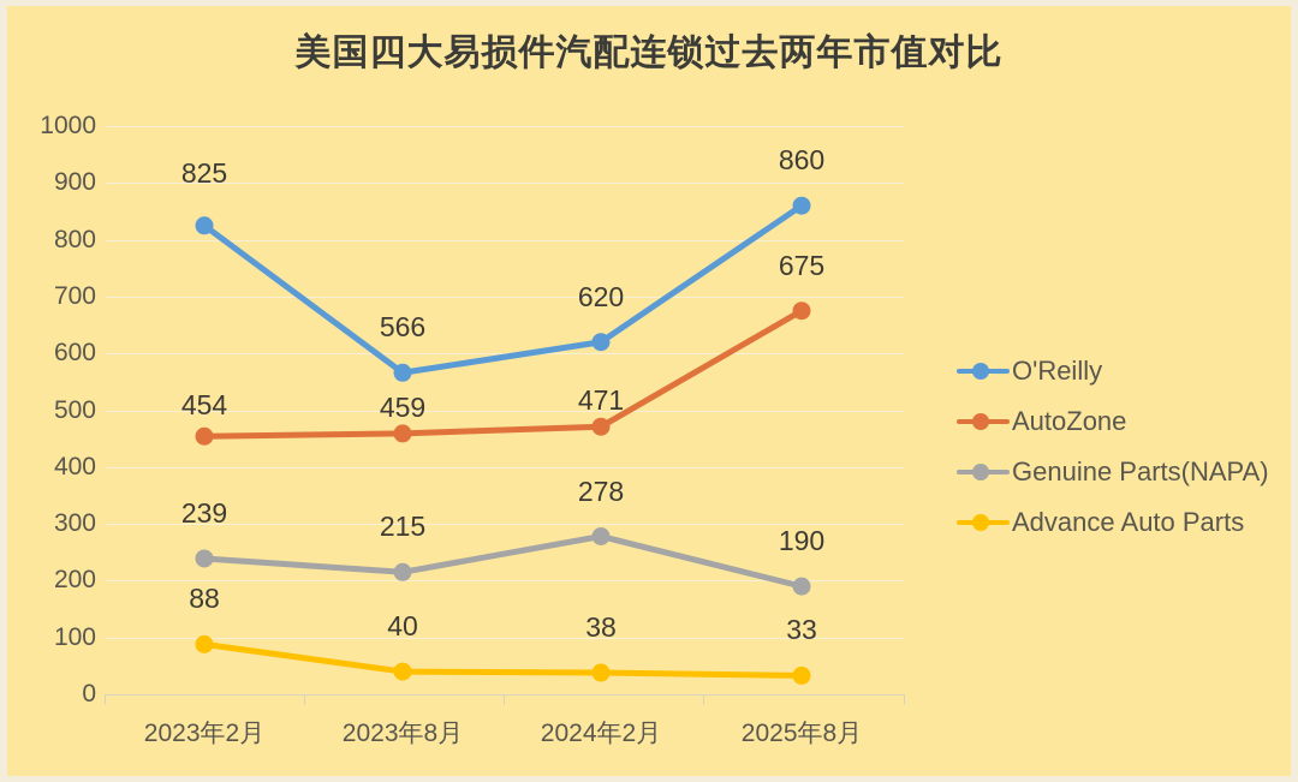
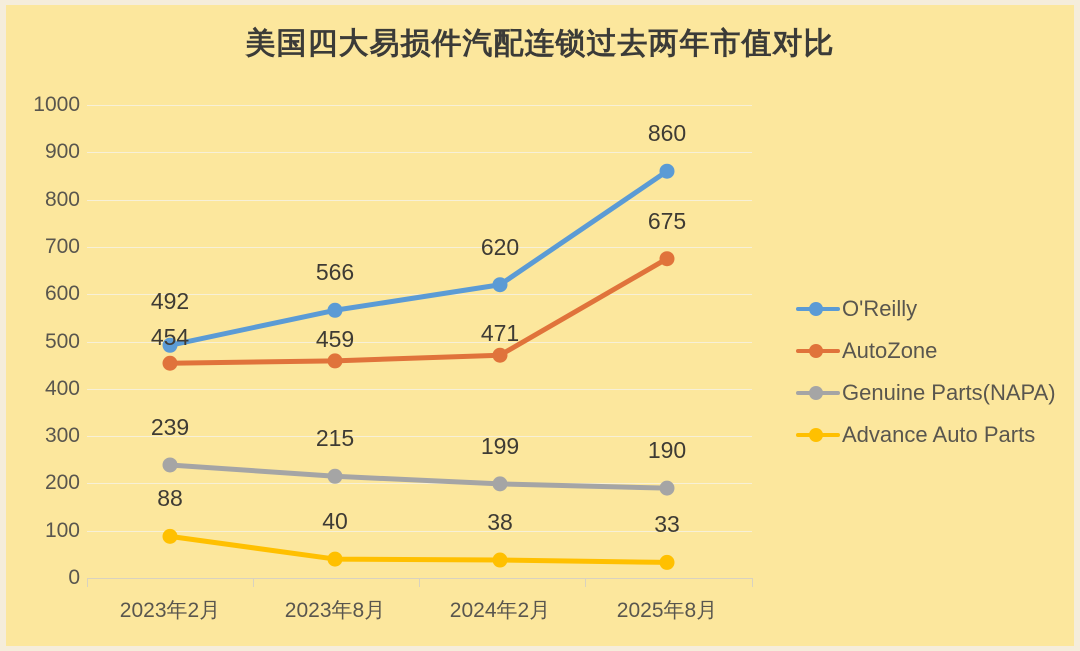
O'Reilly/2023年2月: 825 -> 492
Genuine Parts(NAPA)/2024年2月: 278 -> 199
